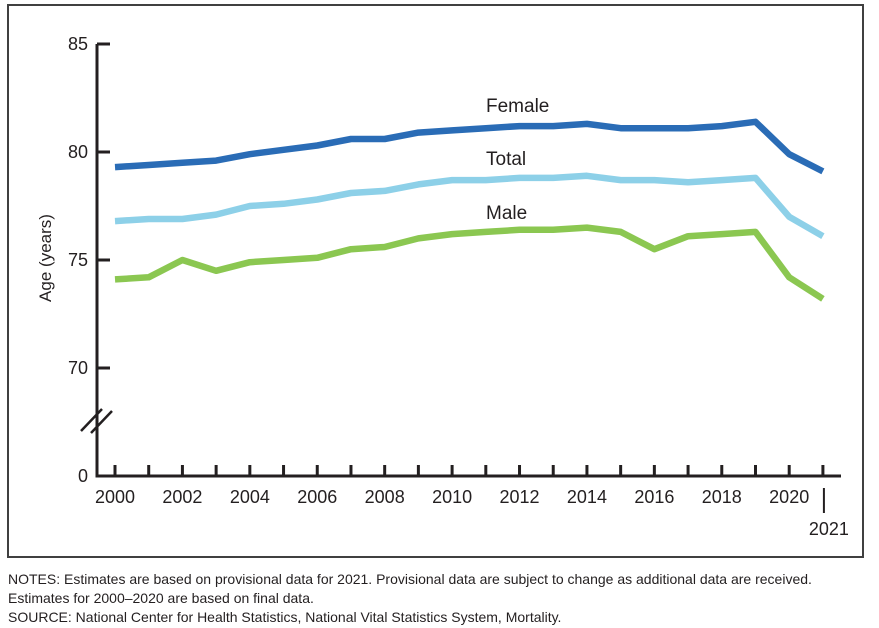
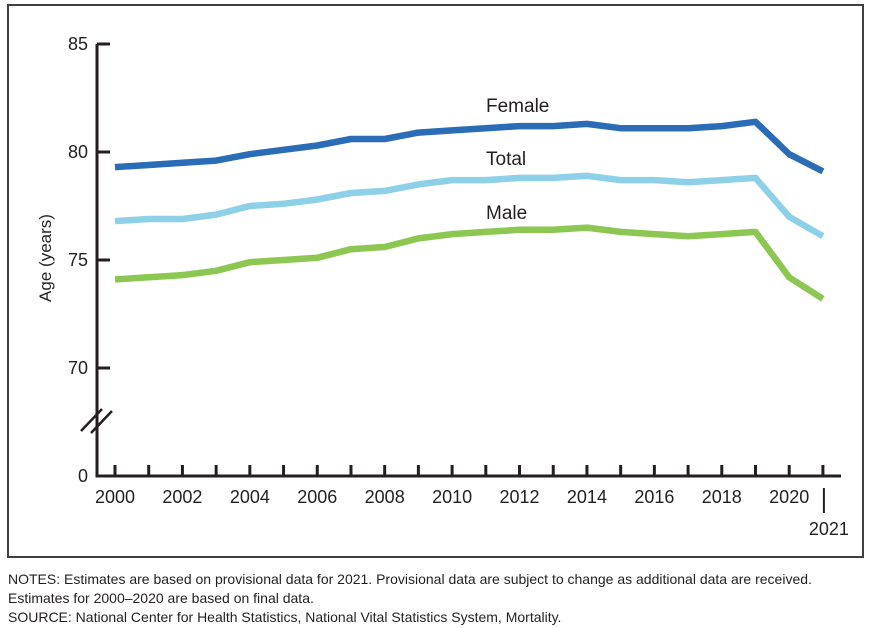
Male/2002: 75.0 -> 74.3
Male/2016: 75.5 -> 76.2
